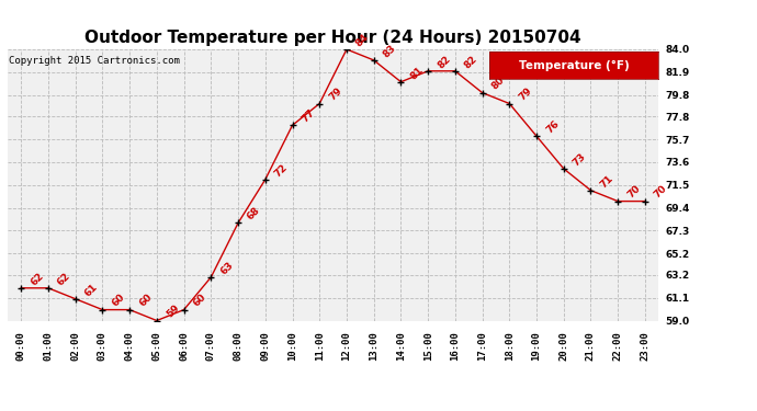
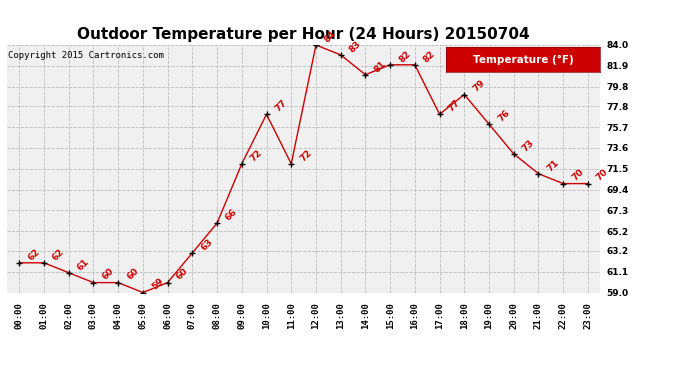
08:00: 68 -> 66
11:00: 79 -> 72
17:00: 80 -> 77
